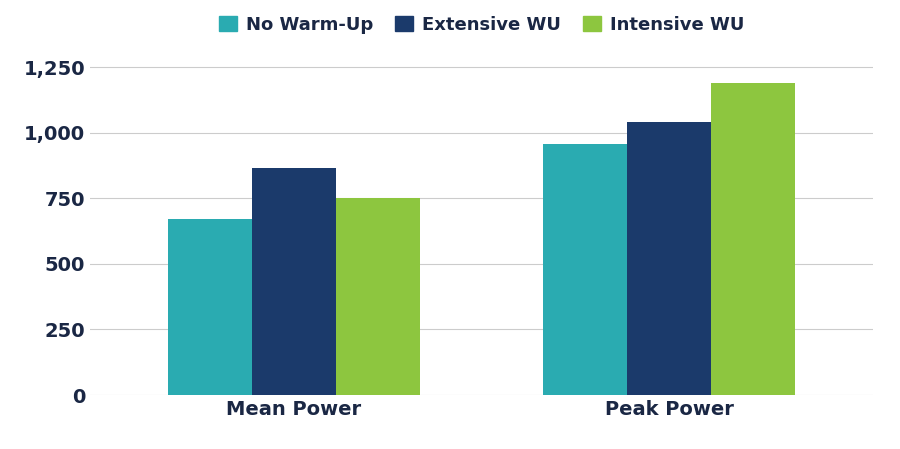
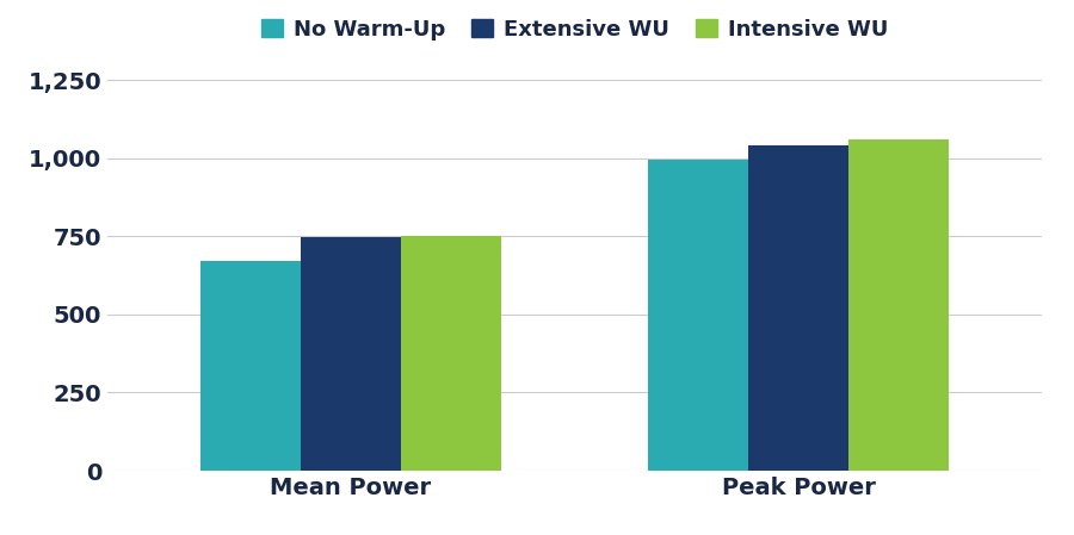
Extensive WU/Mean Power: 865 -> 748
No Warm-Up/Peak Power: 955 -> 995
Intensive WU/Peak Power: 1,190 -> 1,060
